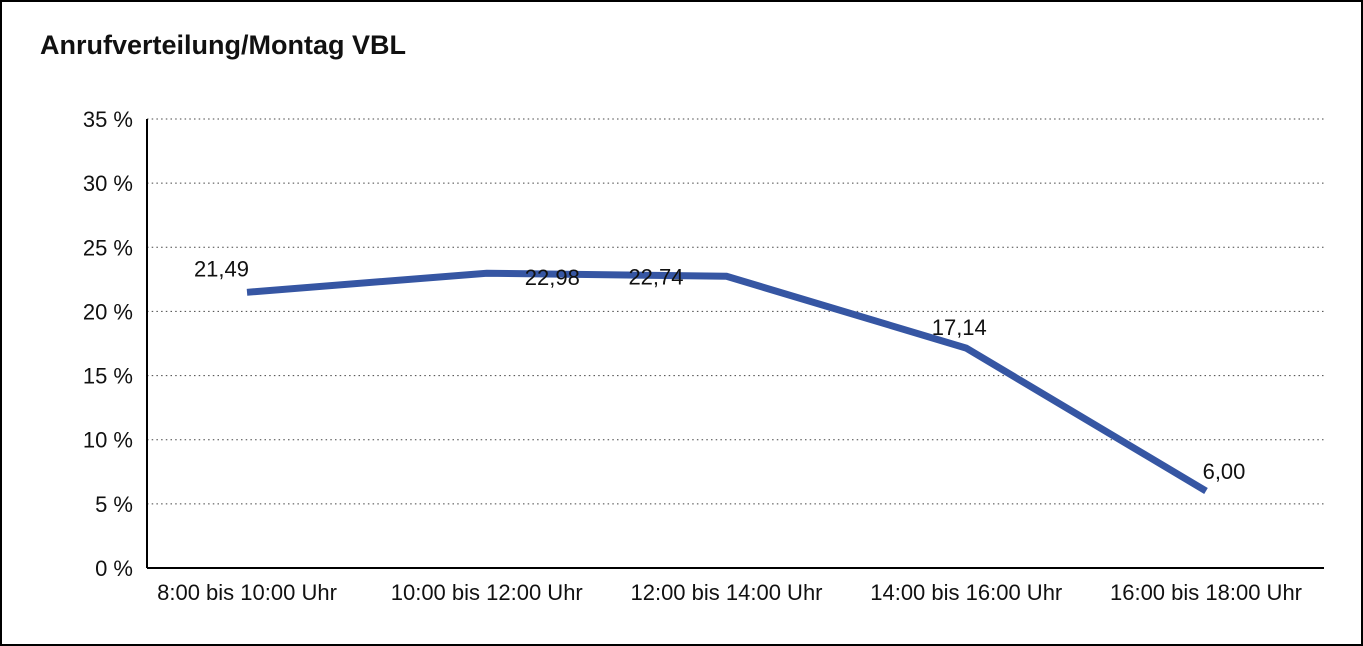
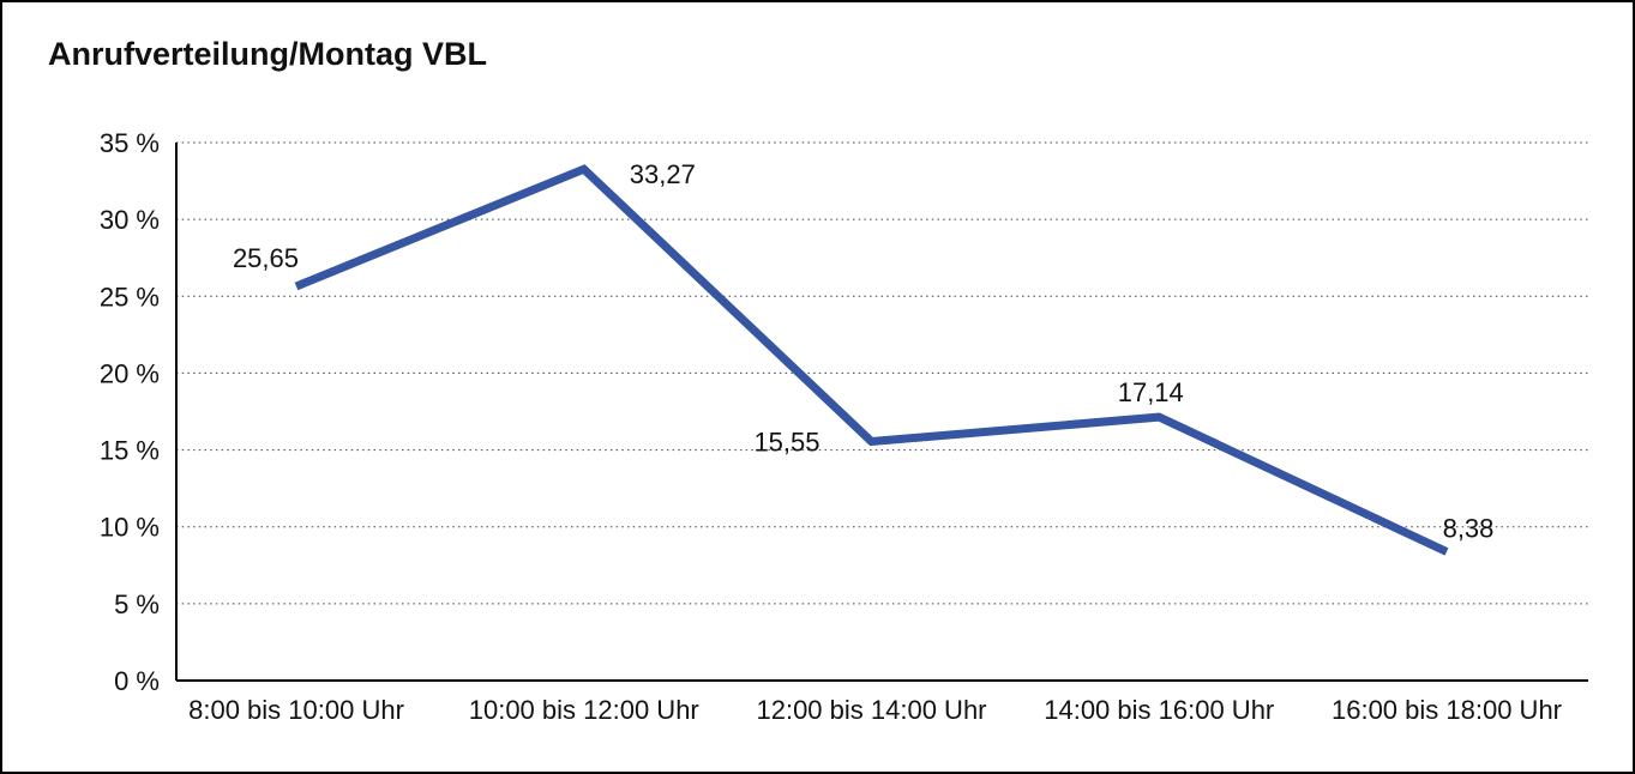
8:00 bis 10:00 Uhr: 21,49 -> 25,65
10:00 bis 12:00 Uhr: 22,98 -> 33,27
12:00 bis 14:00 Uhr: 22,74 -> 15,55
16:00 bis 18:00 Uhr: 6,00 -> 8,38
